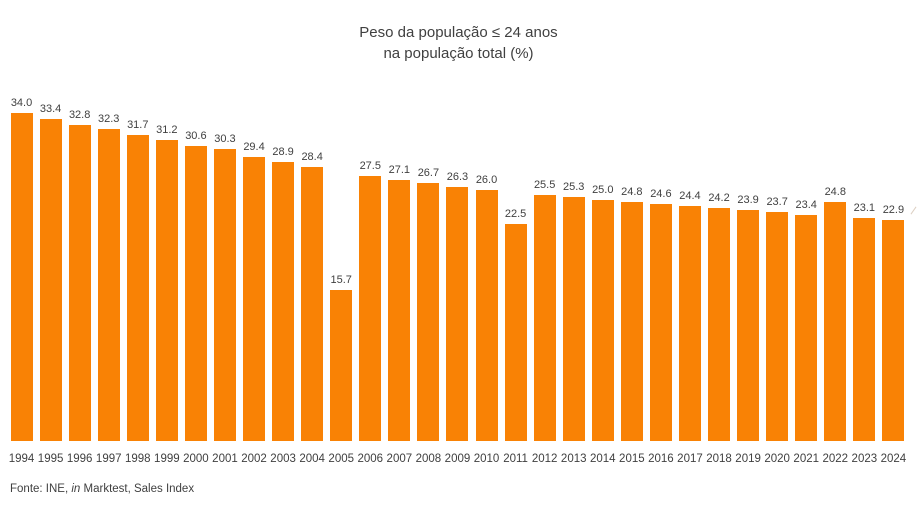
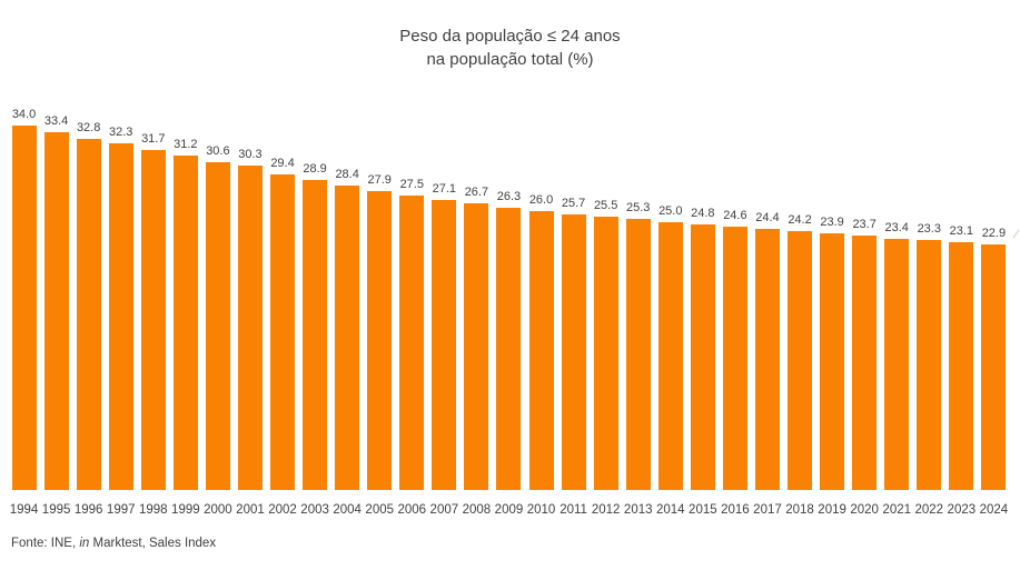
2005: 15.7 -> 27.9
2011: 22.5 -> 25.7
2022: 24.8 -> 23.3
